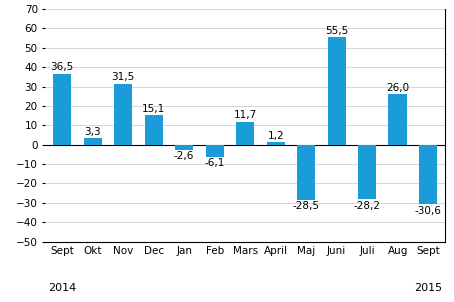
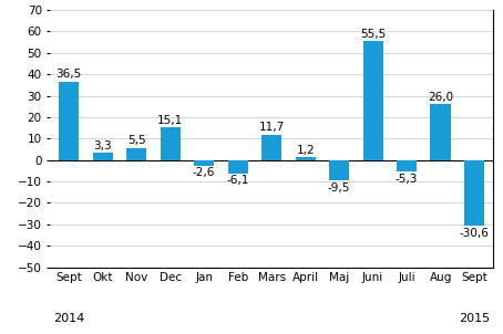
Nov: 31,5 -> 5,5
Maj: -28,5 -> -9,5
Juli: -28,2 -> -5,3
